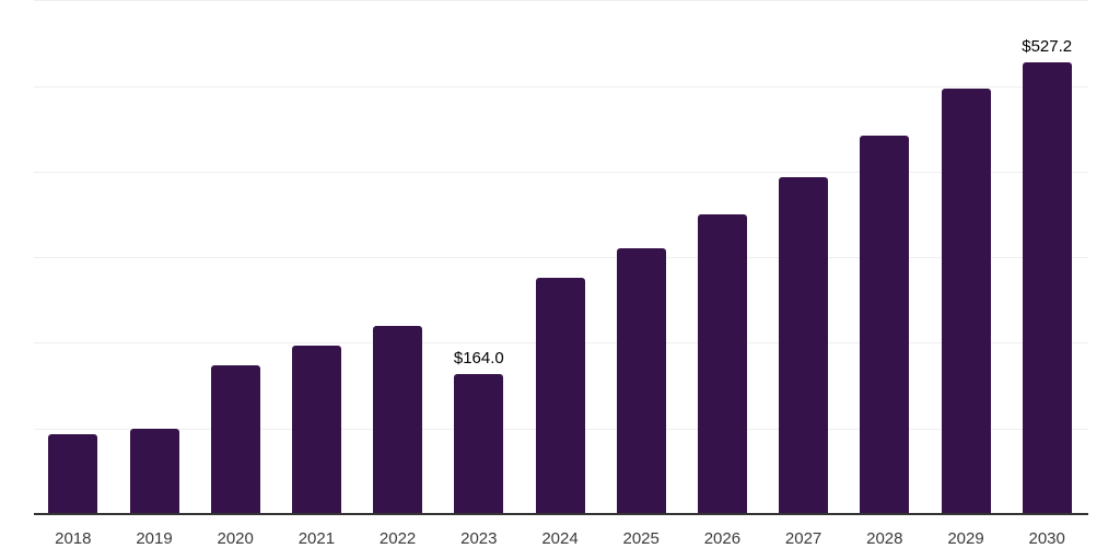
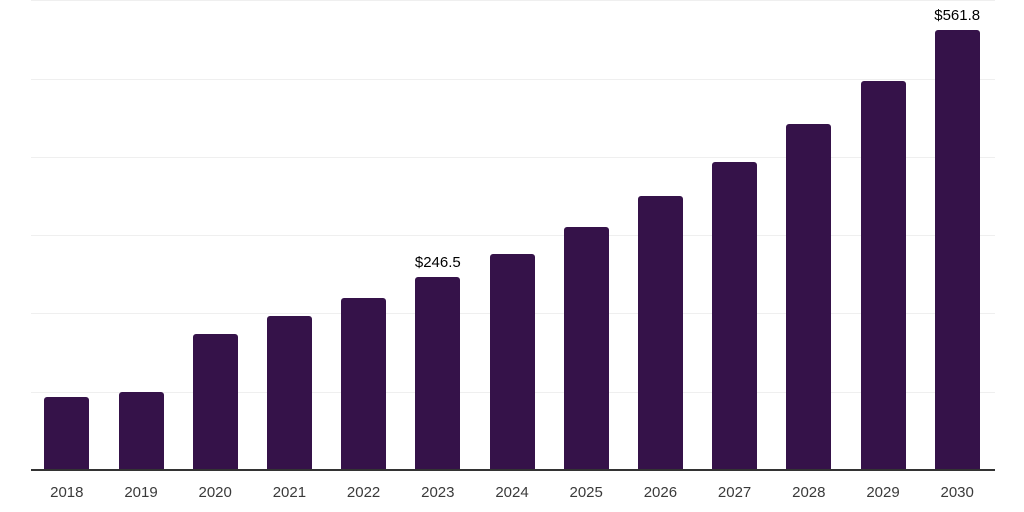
2023: $164.0 -> $246.5
2030: $527.2 -> $561.8
